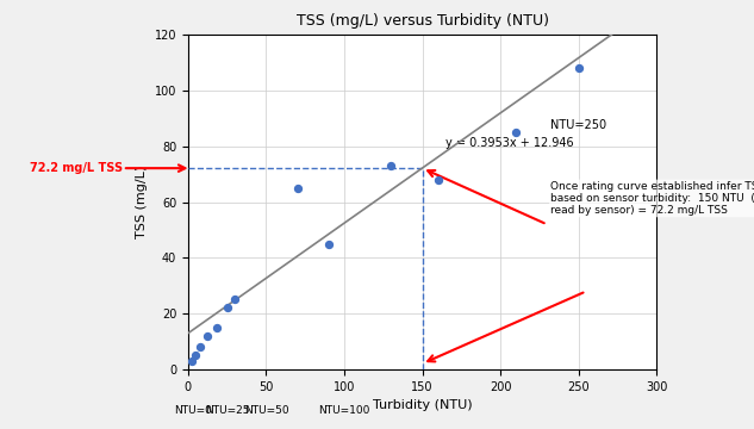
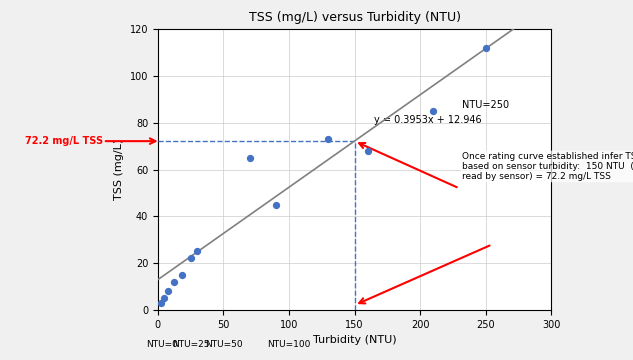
250: 108 -> 112
